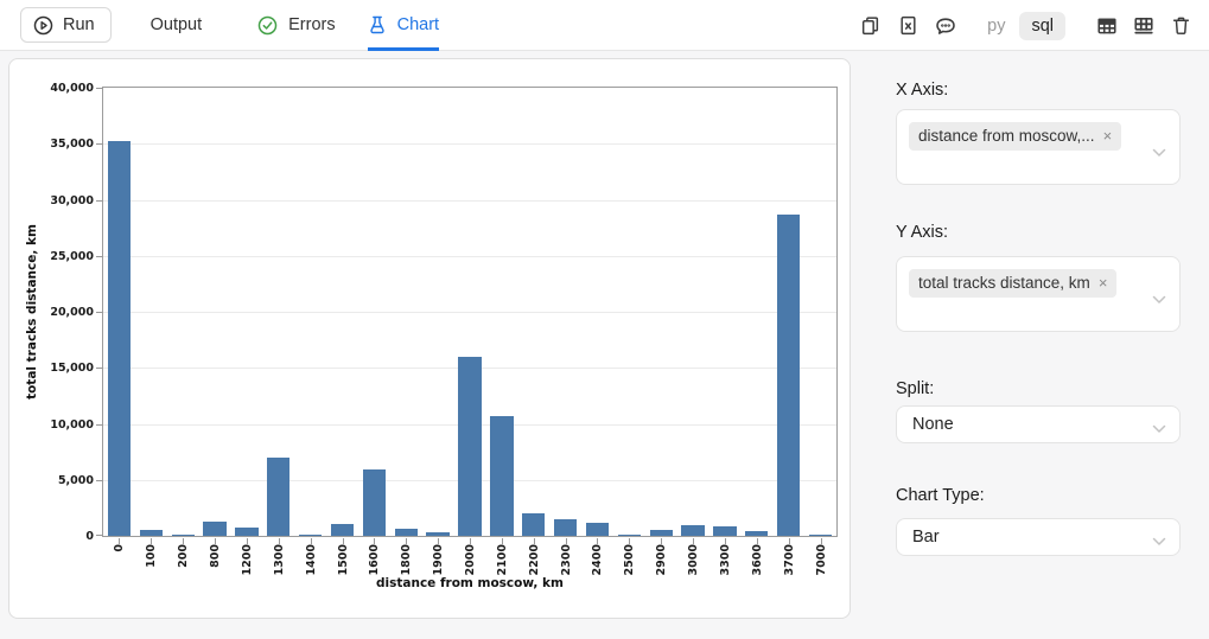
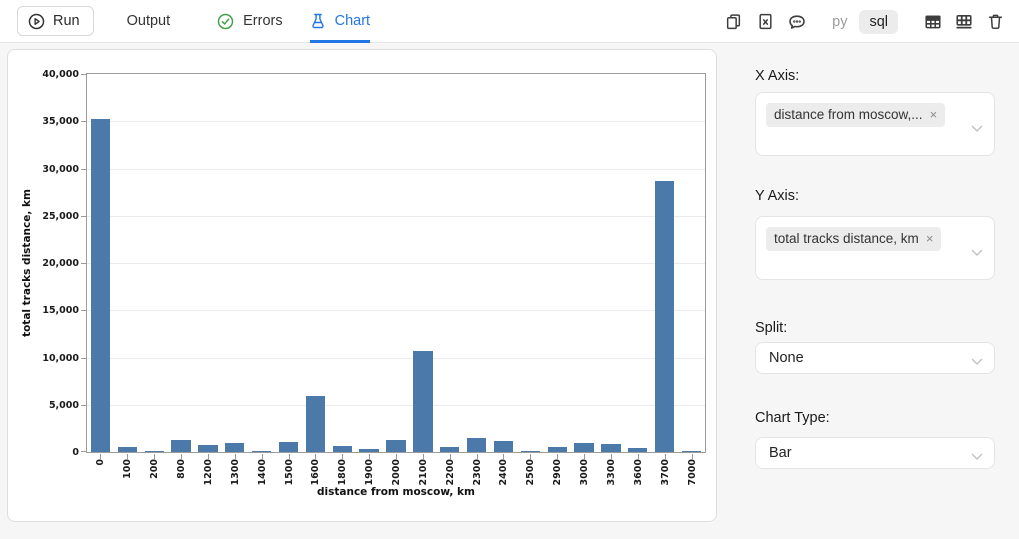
1300: 7000 -> 1000
2000: 16000 -> 1000
2200: 2000 -> 1000
